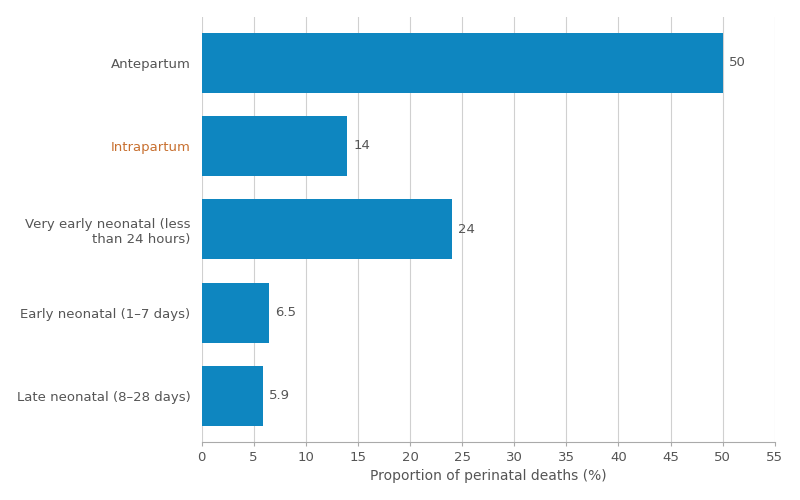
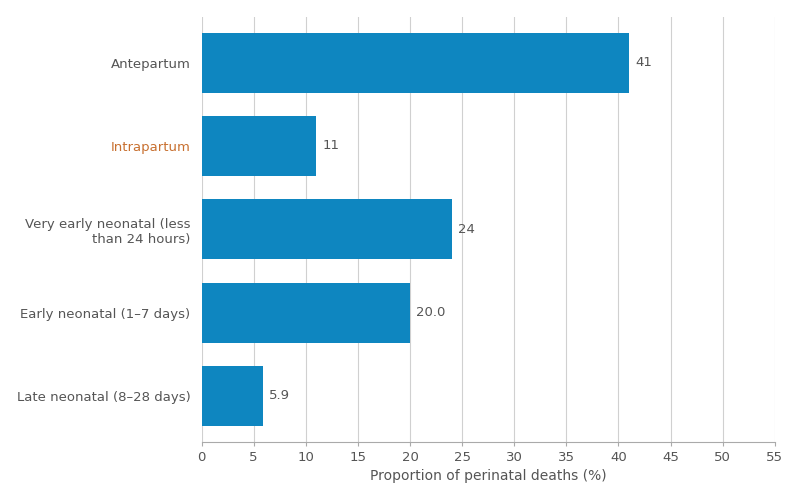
Antepartum: 50 -> 41
Intrapartum: 14 -> 11
Early neonatal (1–7 days): 6.5 -> 20.0
